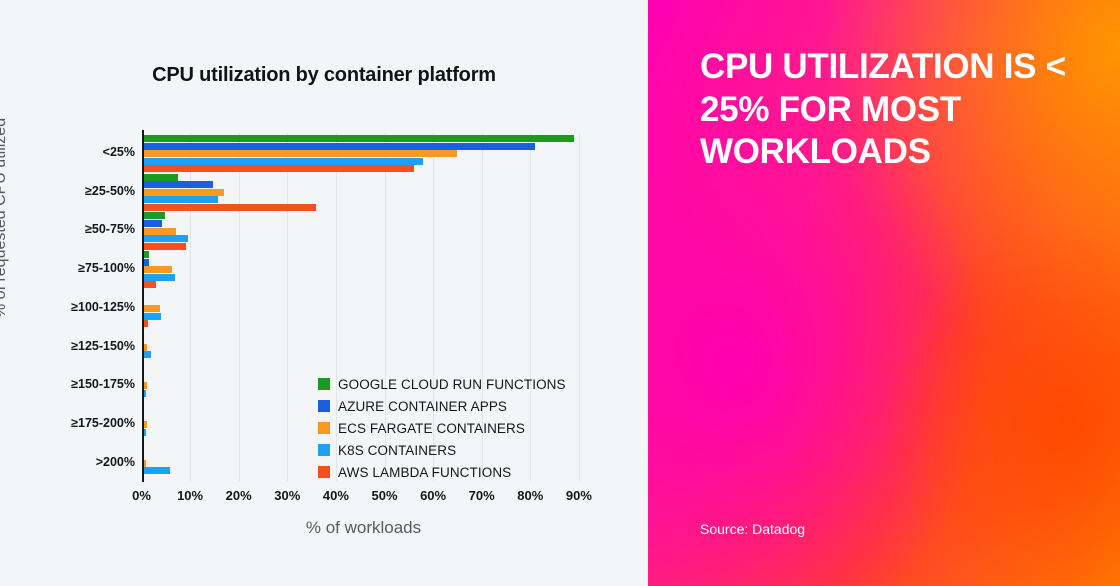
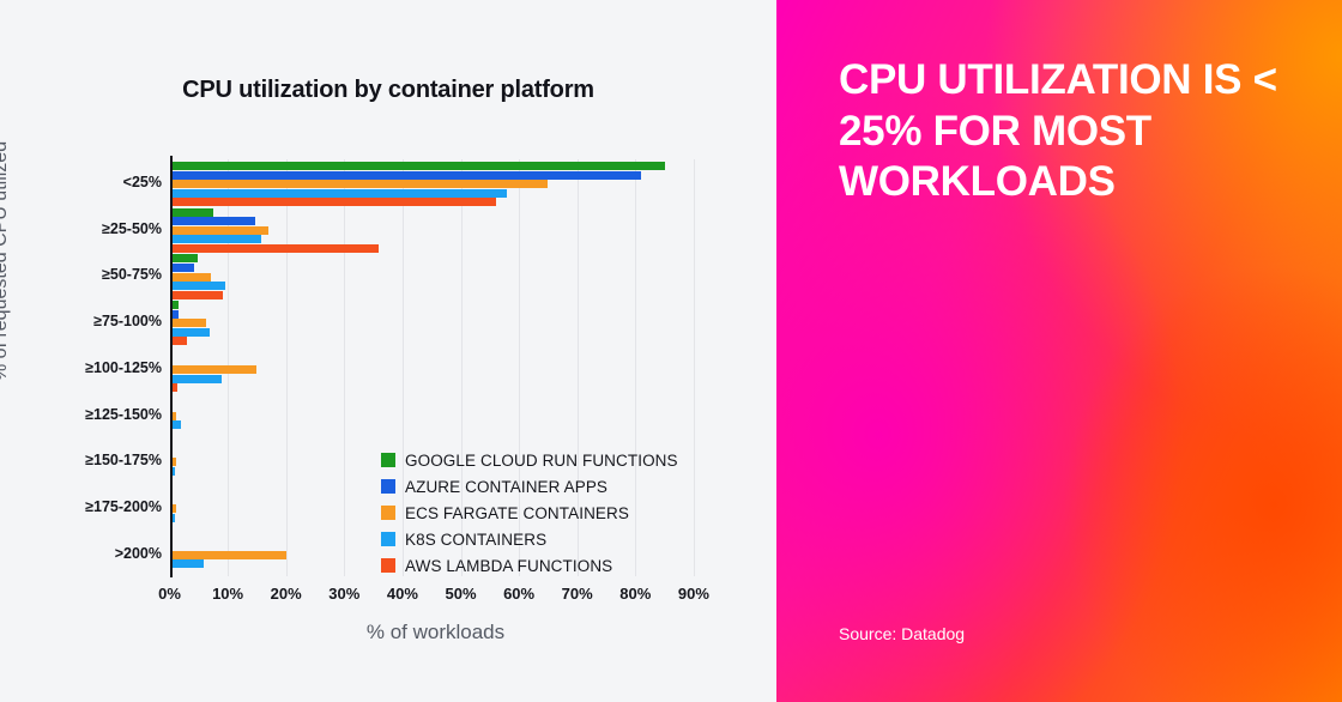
GOOGLE CLOUD RUN FUNCTIONS/<25%: 89% -> 85%
ECS FARGATE CONTAINERS/≥100-125%: 4% -> 15%
K8S CONTAINERS/≥100-125%: 4% -> 9%
ECS FARGATE CONTAINERS/>200%: 1% -> 20%
